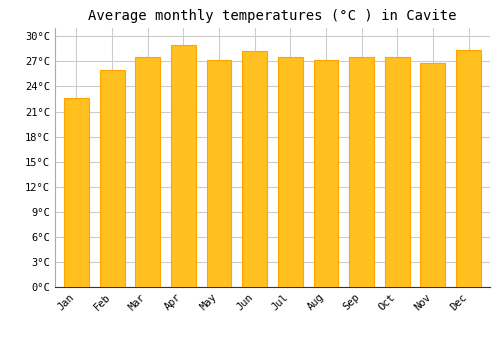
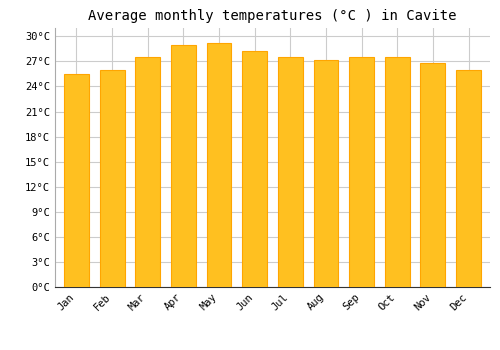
Jan: 22.6°C -> 25.5°C
May: 27.2°C -> 29.2°C
Dec: 28.4°C -> 26.0°C
